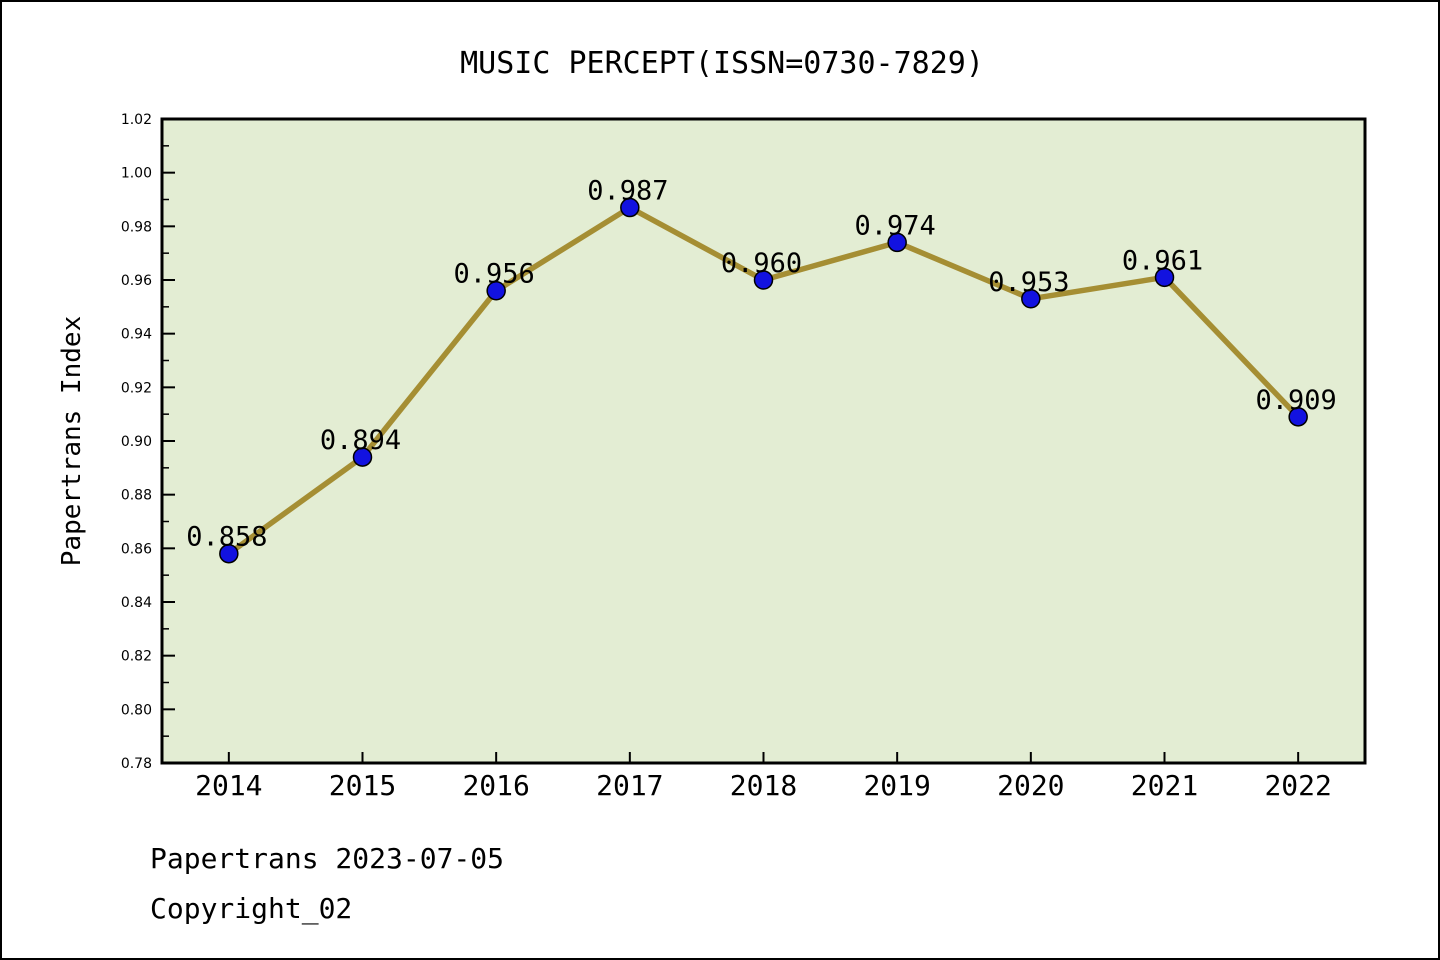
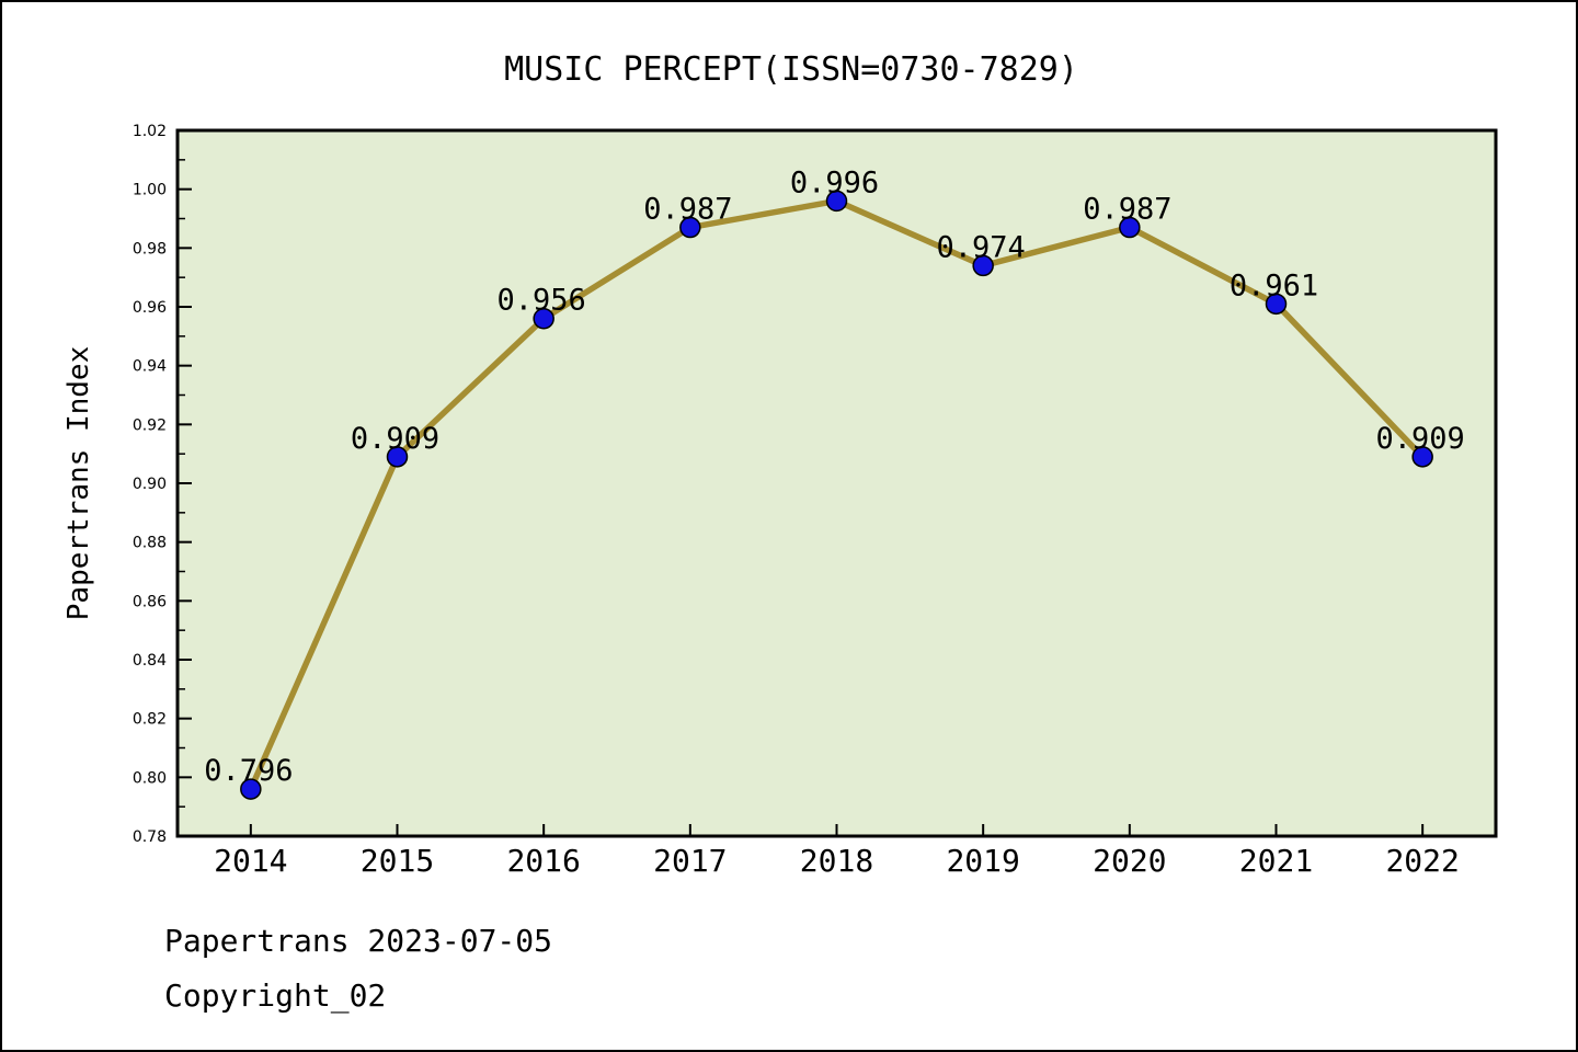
2014: 0.858 -> 0.796
2015: 0.894 -> 0.909
2018: 0.960 -> 0.996
2020: 0.953 -> 0.987
